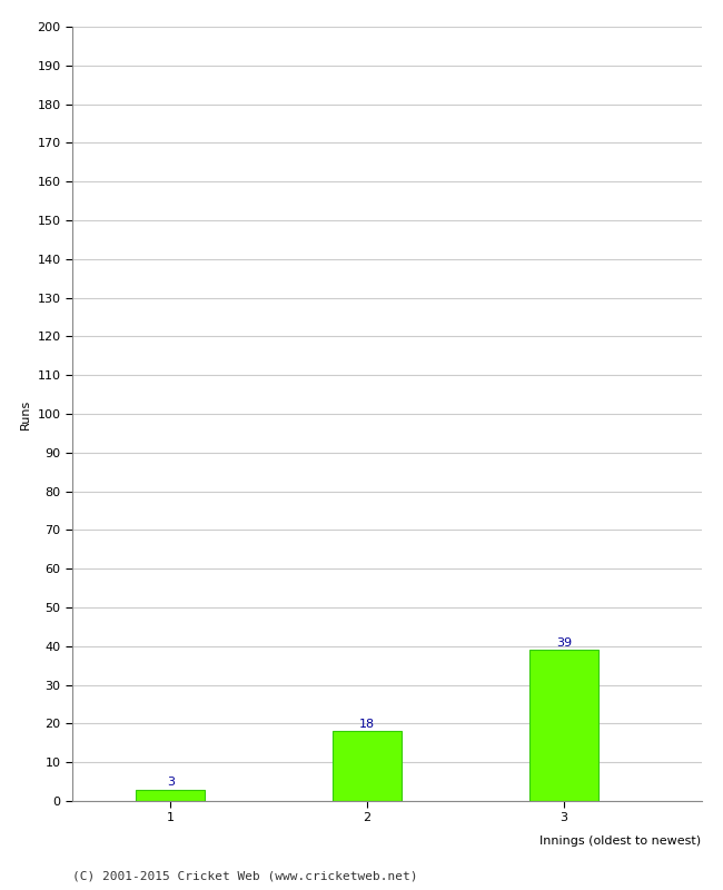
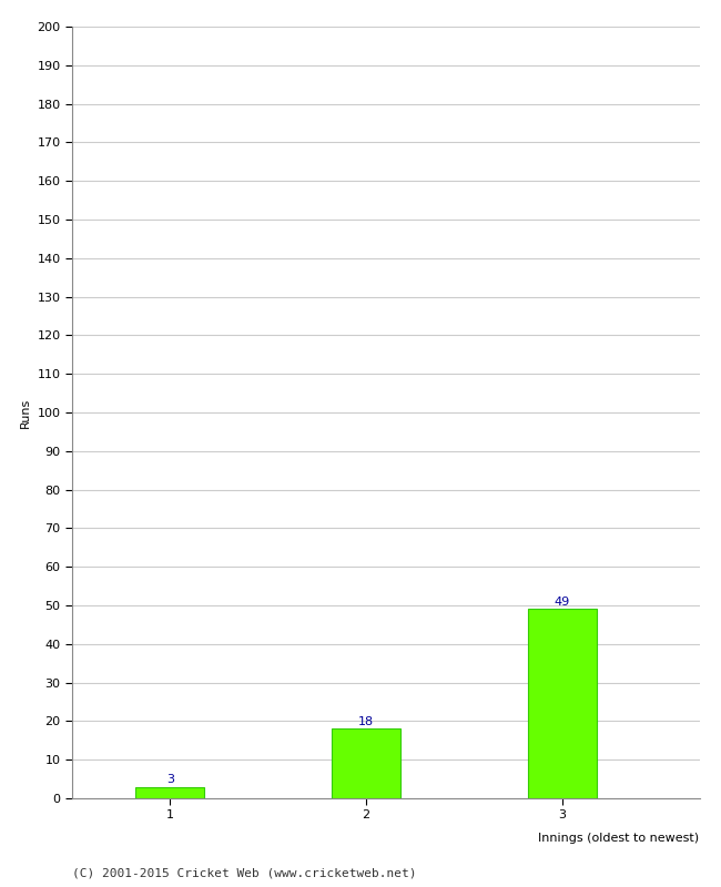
3: 39 -> 49
